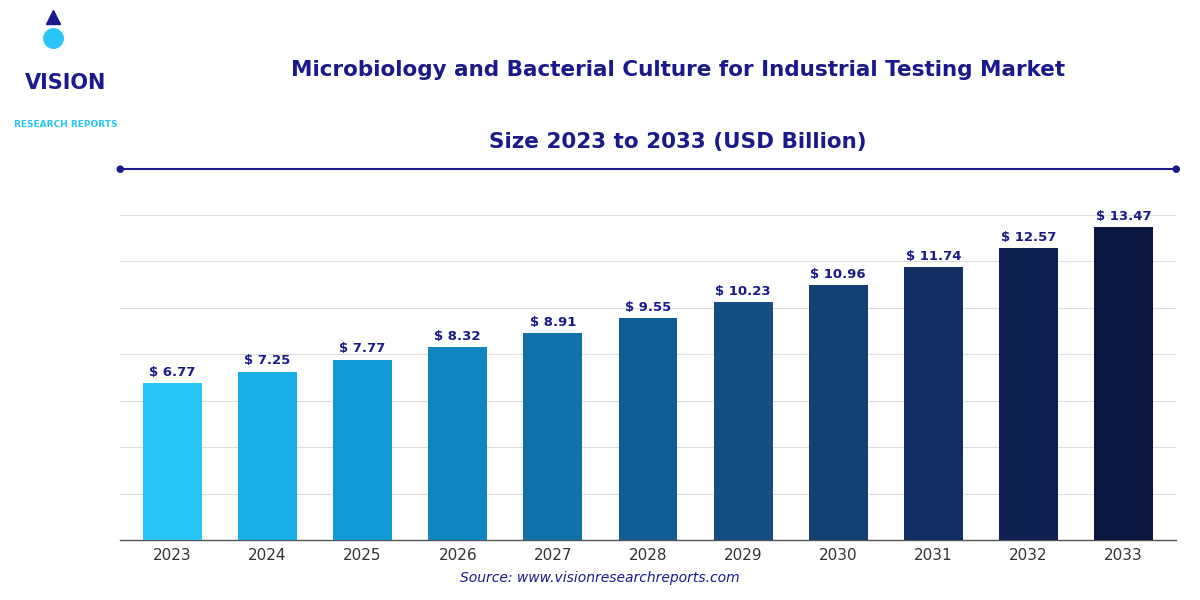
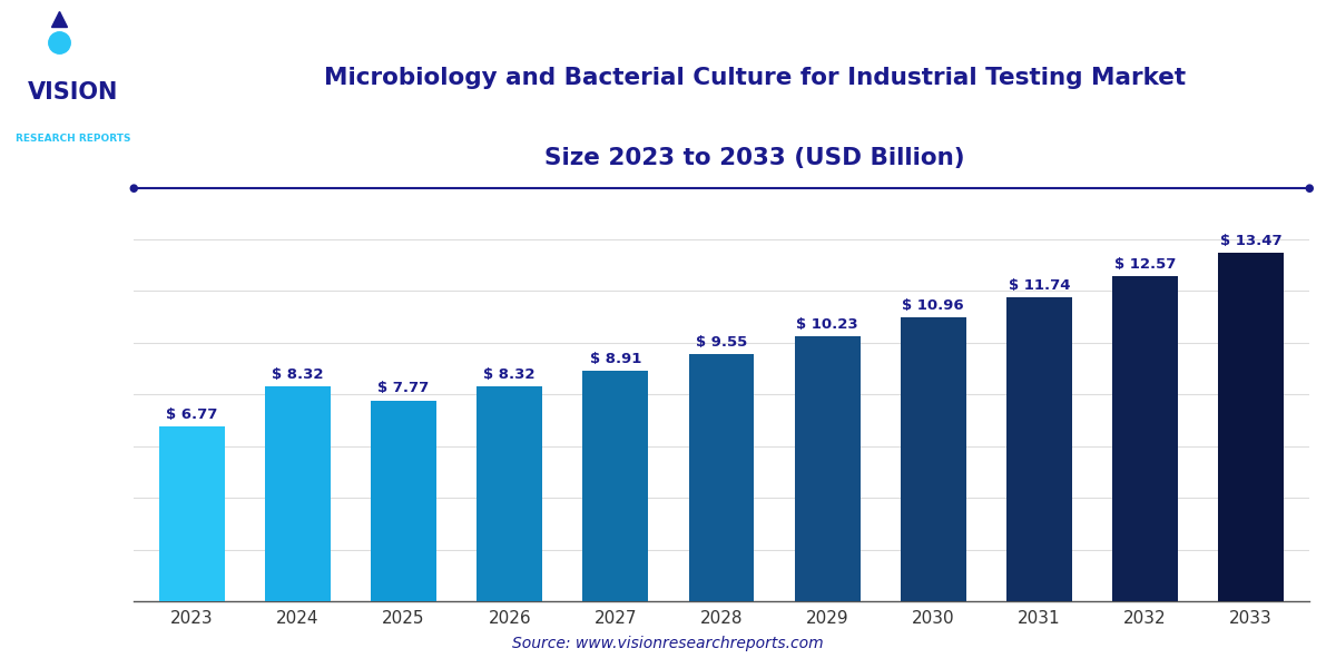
2024: 7.25 -> 8.32
